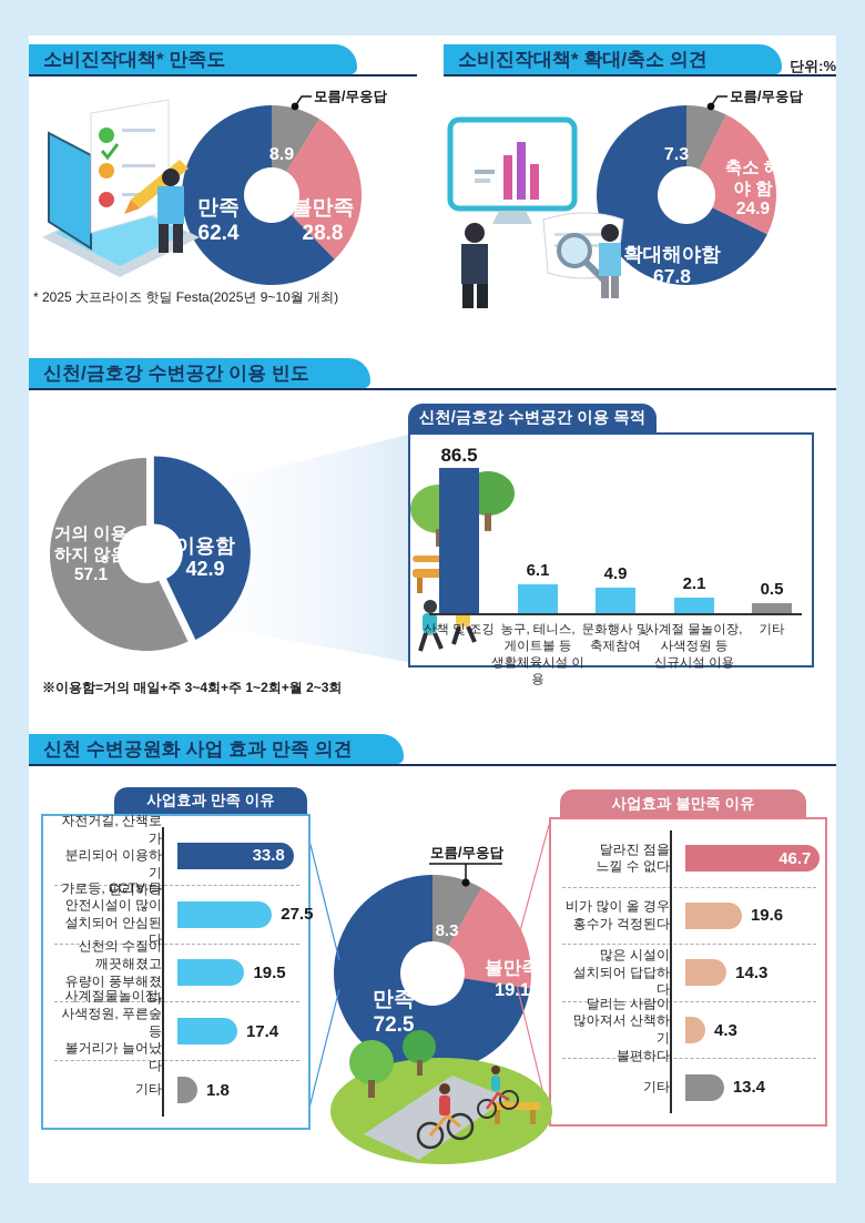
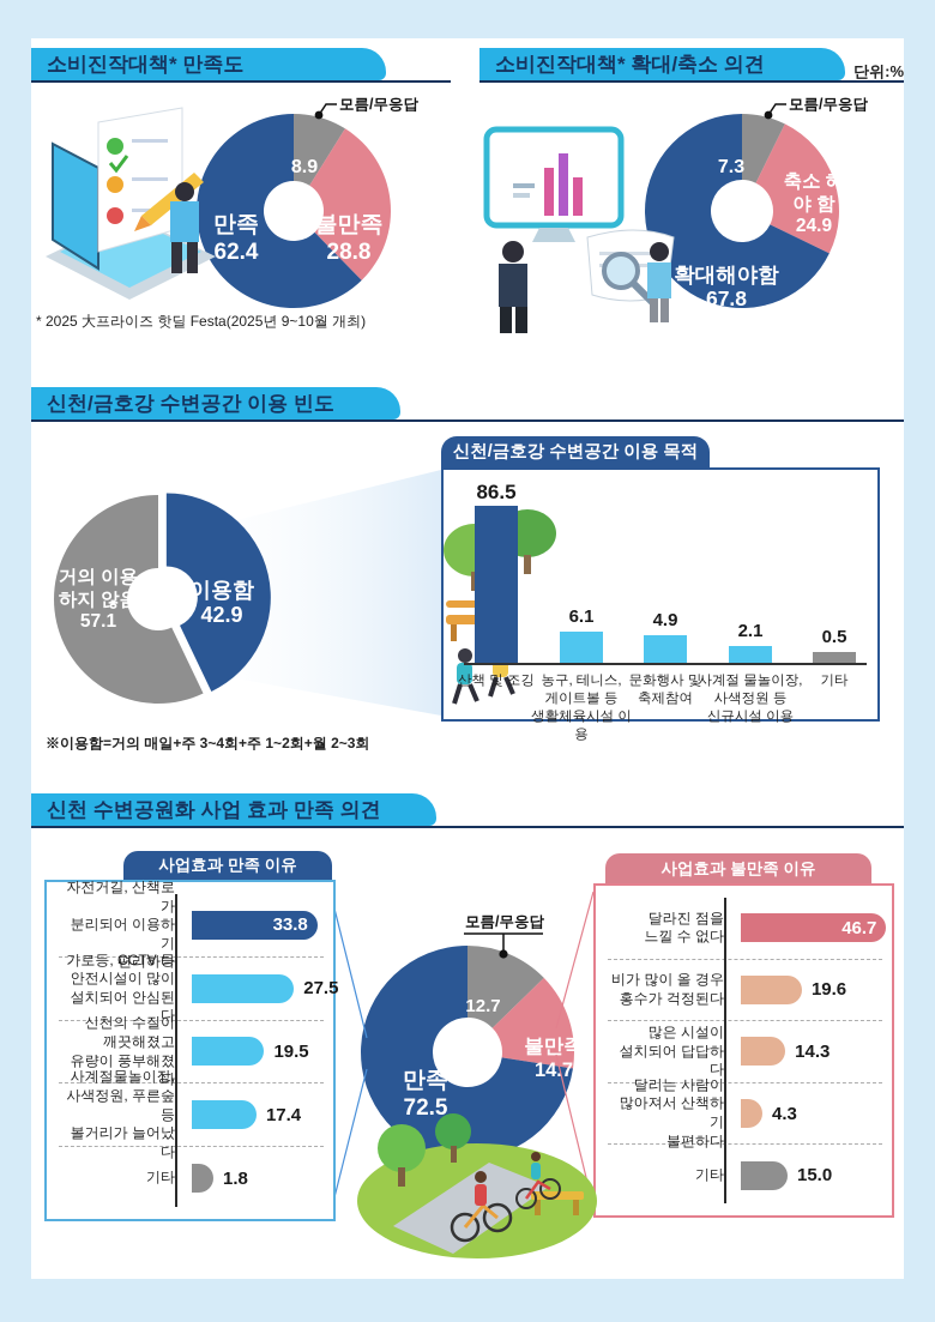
신천 수변공원화 사업 효과 만족 의견/모름/무응답: 8.3 -> 12.7
신천 수변공원화 사업 효과 만족 의견/불만족: 19.1 -> 14.7
사업효과 불만족 이유/기타: 13.4 -> 15.0
